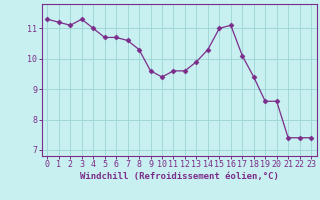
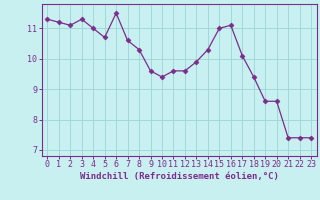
6: 10.7 -> 11.5
